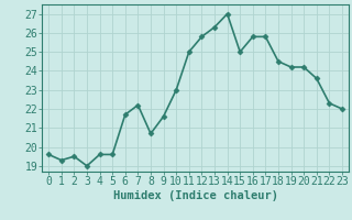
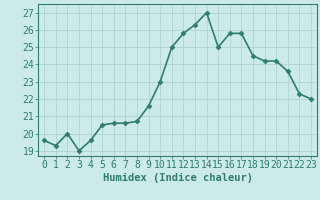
2: 19.5 -> 20.0
5: 19.6 -> 20.5
6: 21.7 -> 20.6
7: 22.2 -> 20.6
